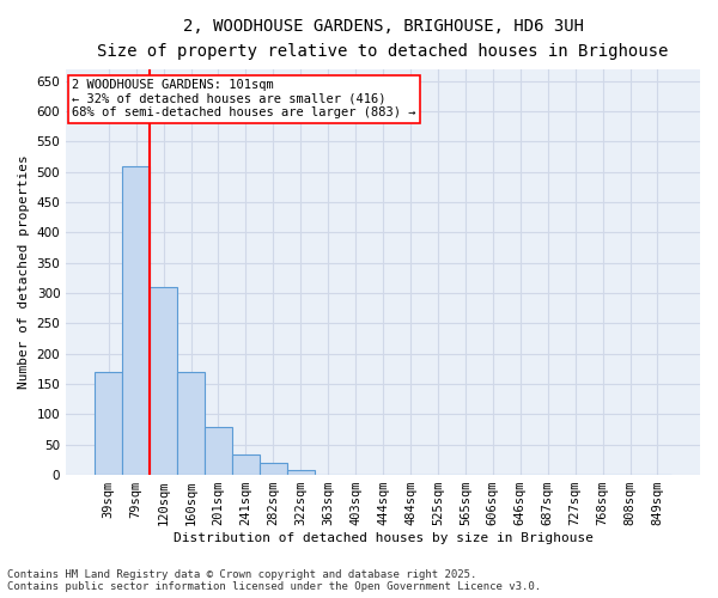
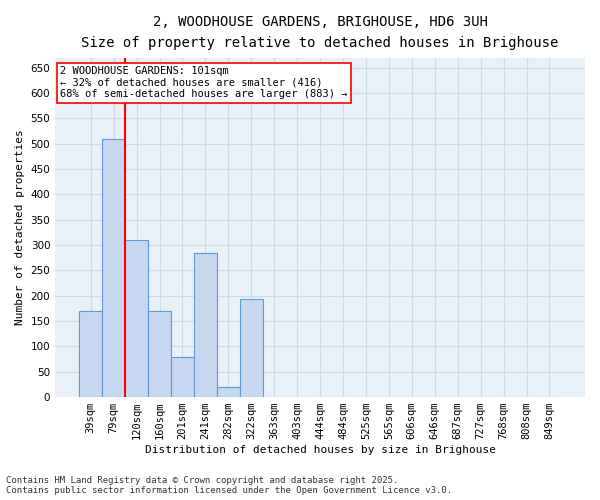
241sqm: 33 -> 284
322sqm: 8 -> 194
